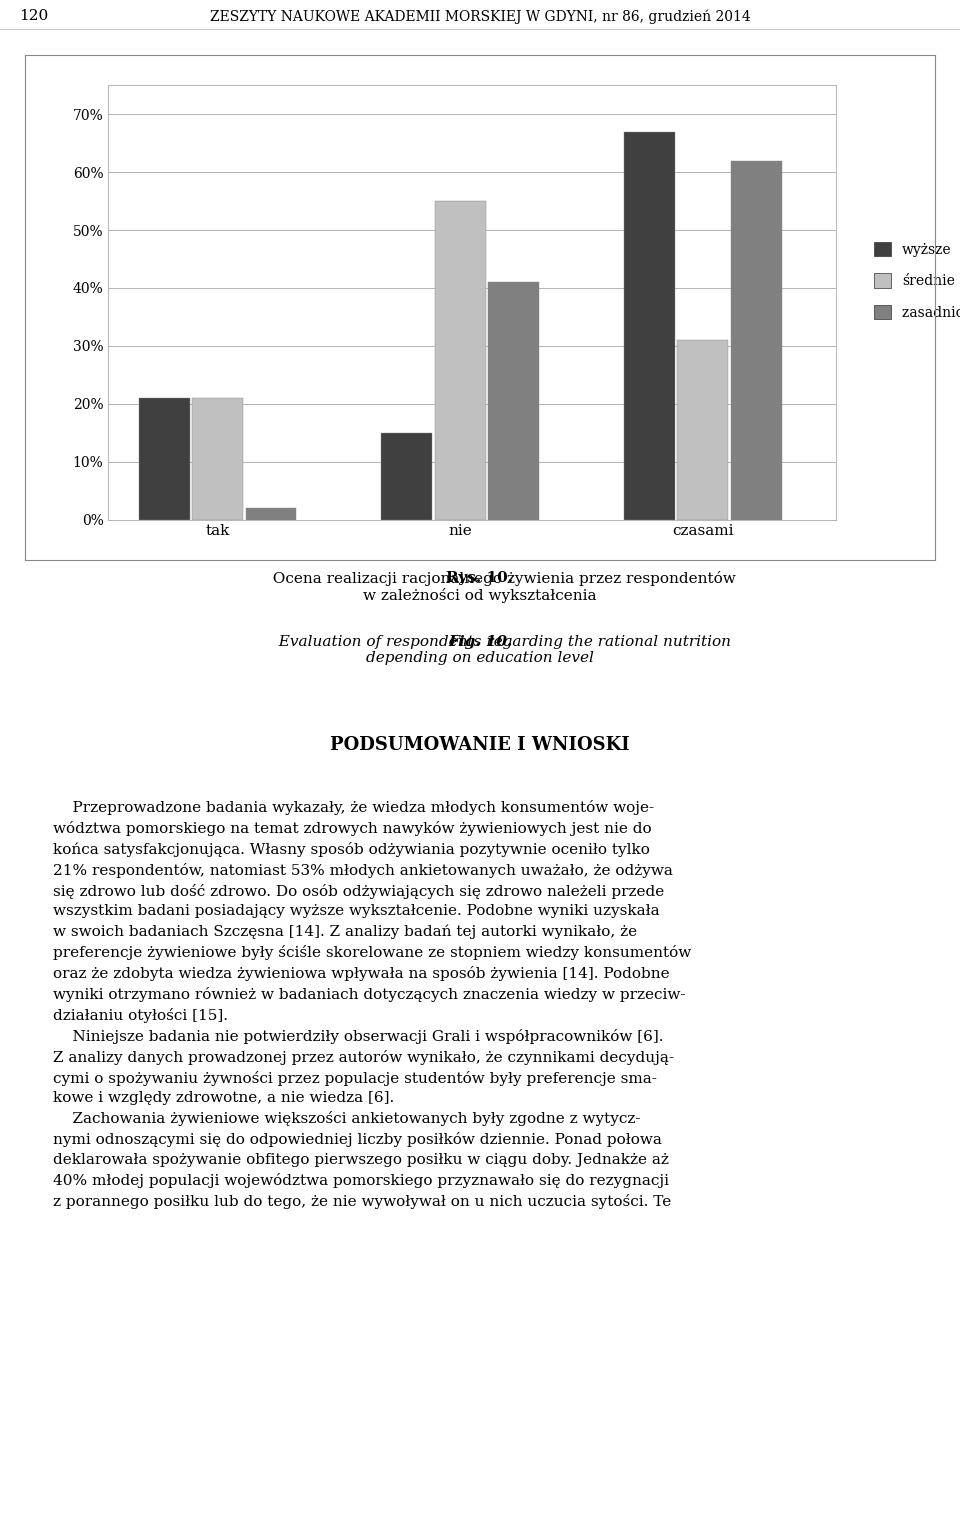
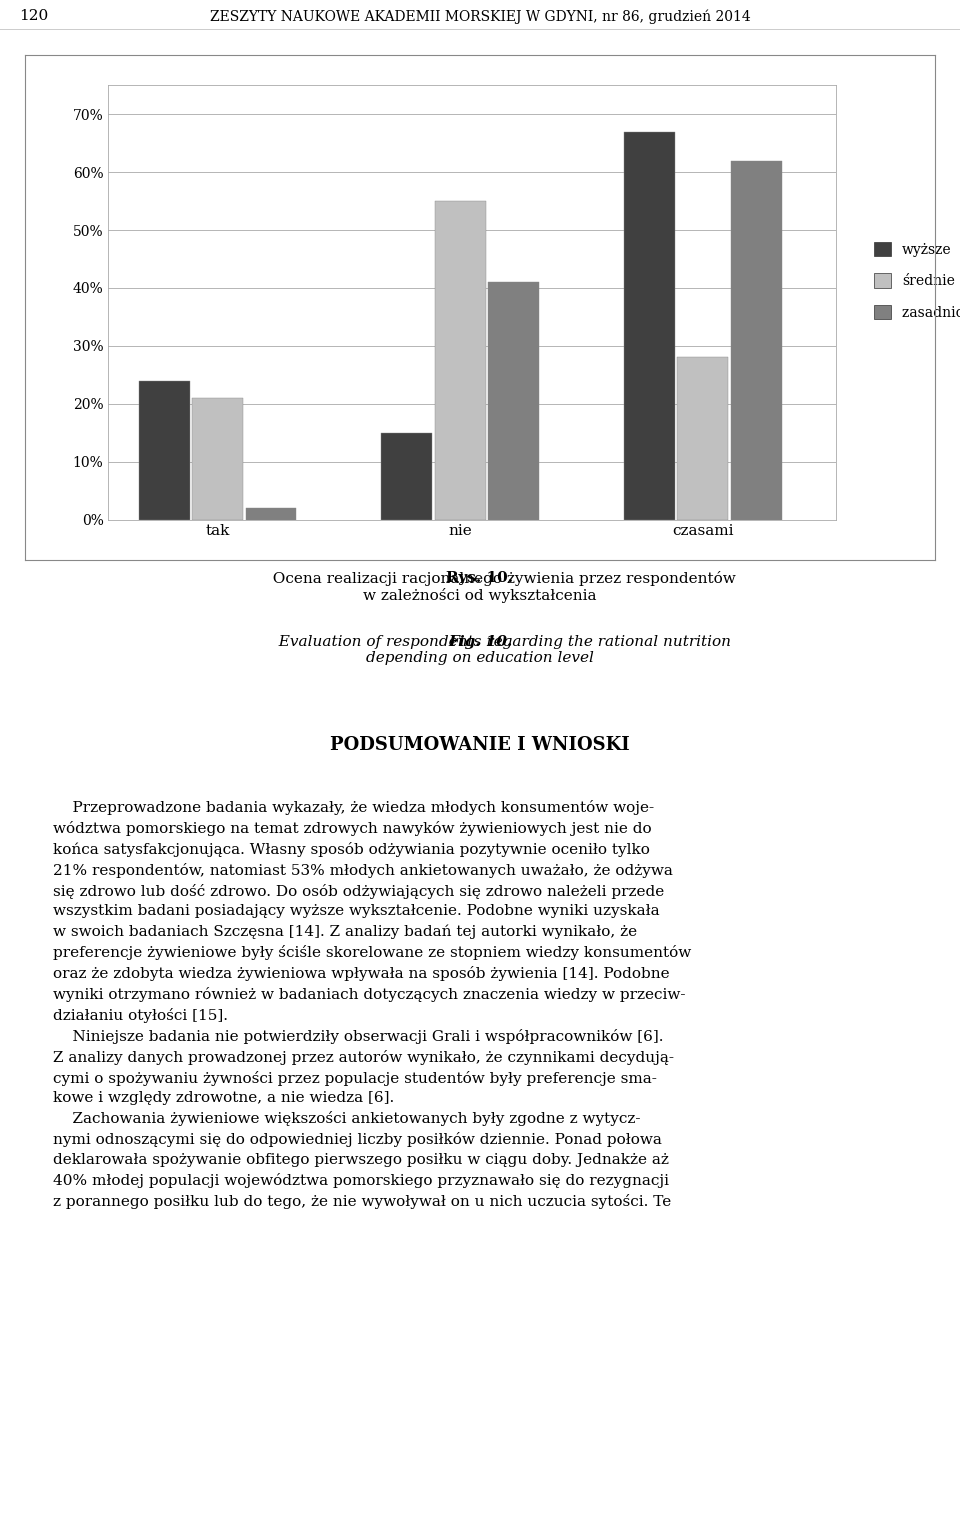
wyższe/tak: 21% -> 24%
średnie/czasami: 31% -> 28%
